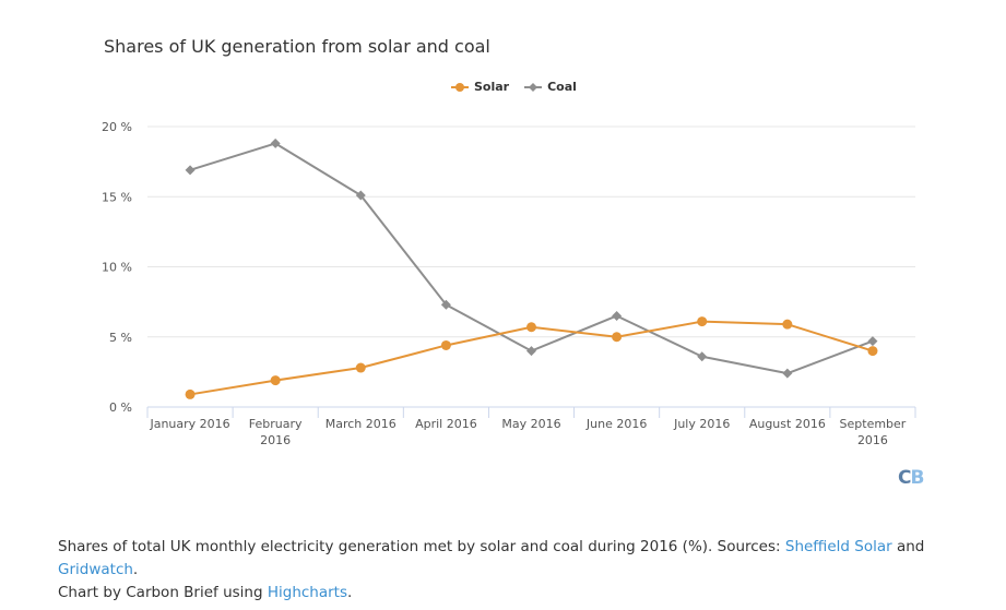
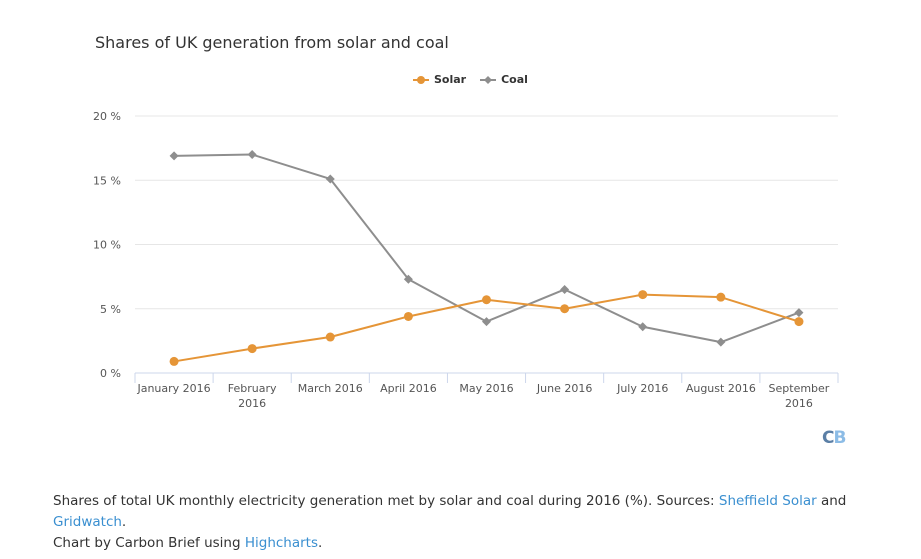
Coal/February 2016: 18.8% -> 17.0%
